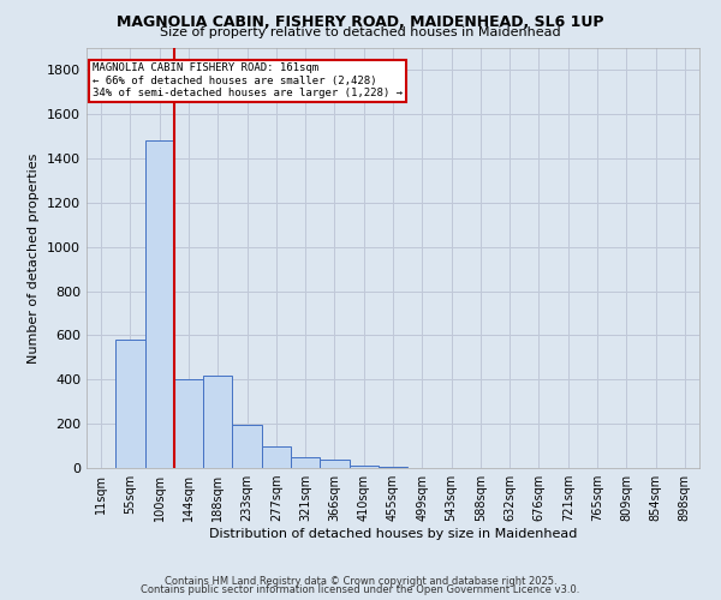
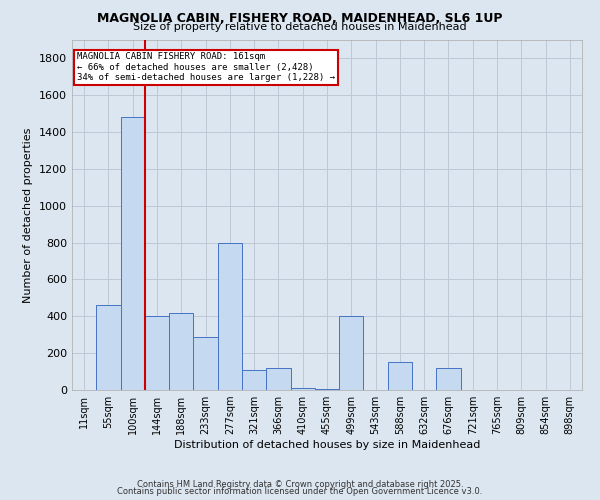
55sqm: 580 -> 460
233sqm: 200 -> 290
277sqm: 100 -> 800
321sqm: 50 -> 110
366sqm: 40 -> 120
499sqm: 0 -> 400
588sqm: 0 -> 150
676sqm: 0 -> 120
